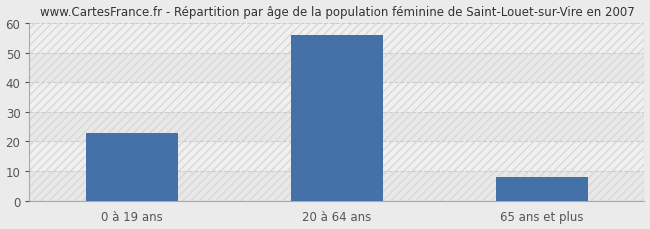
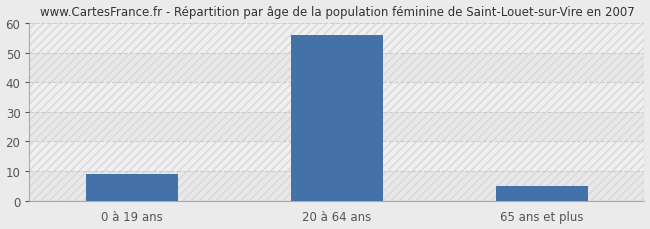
0 à 19 ans: 23 -> 9
65 ans et plus: 8 -> 5
